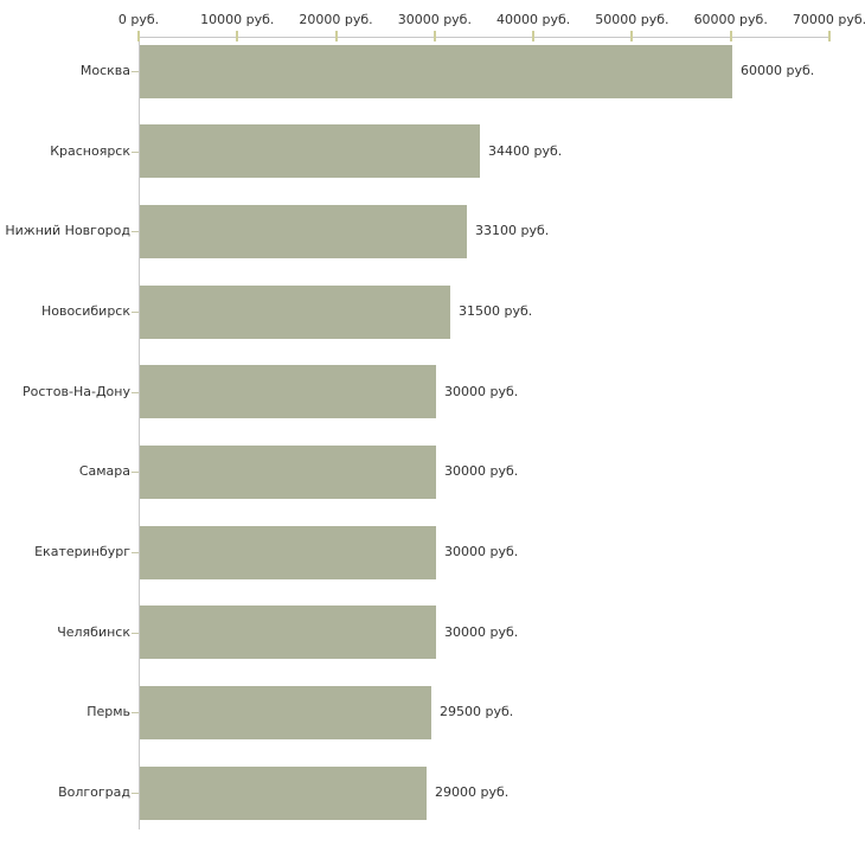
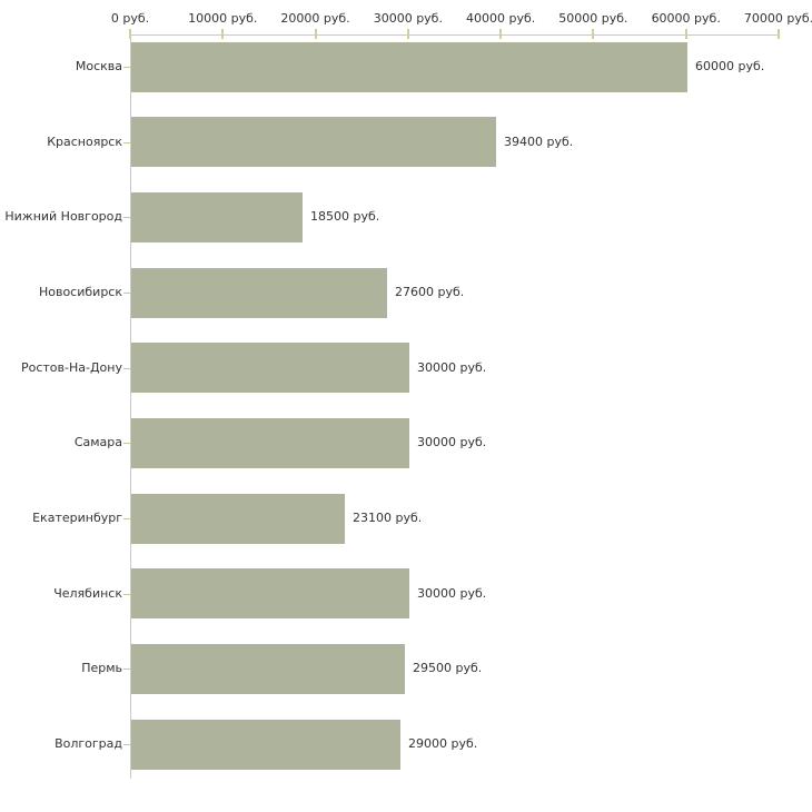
Красноярск: 34400 -> 39400
Нижний Новгород: 33100 -> 18500
Новосибирск: 31500 -> 27600
Екатеринбург: 30000 -> 23100
